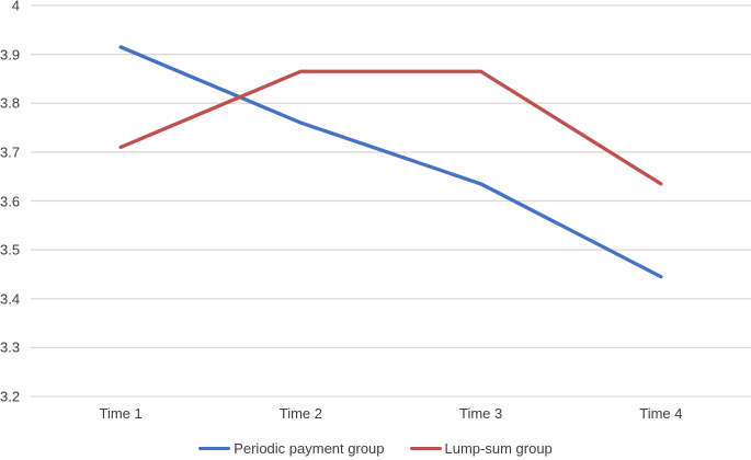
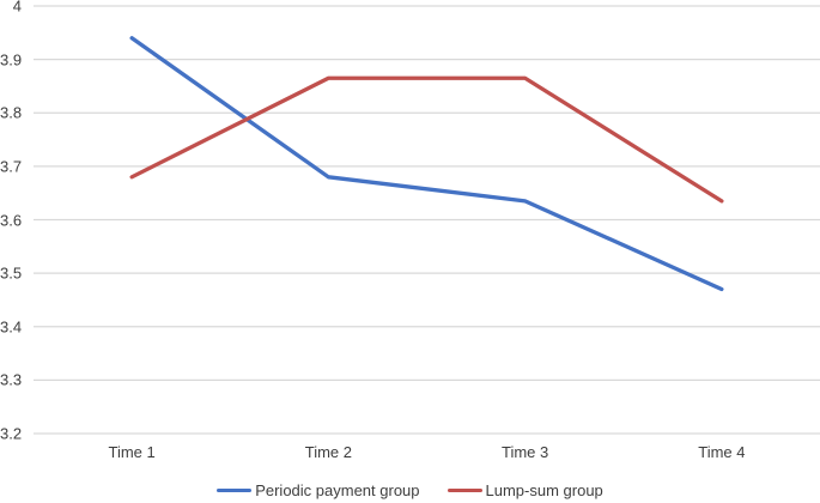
Periodic payment group/Time 1: 3.92 -> 3.94
Lump-sum group/Time 1: 3.71 -> 3.68
Periodic payment group/Time 2: 3.76 -> 3.68
Periodic payment group/Time 4: 3.44 -> 3.47
